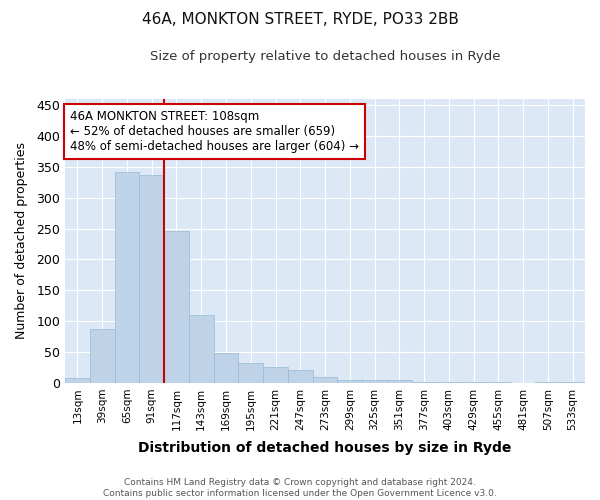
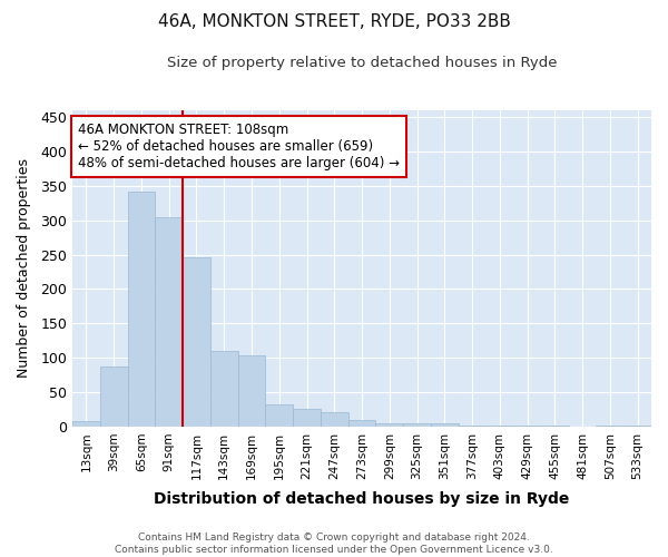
91sqm: 336 -> 304
169sqm: 49 -> 104
